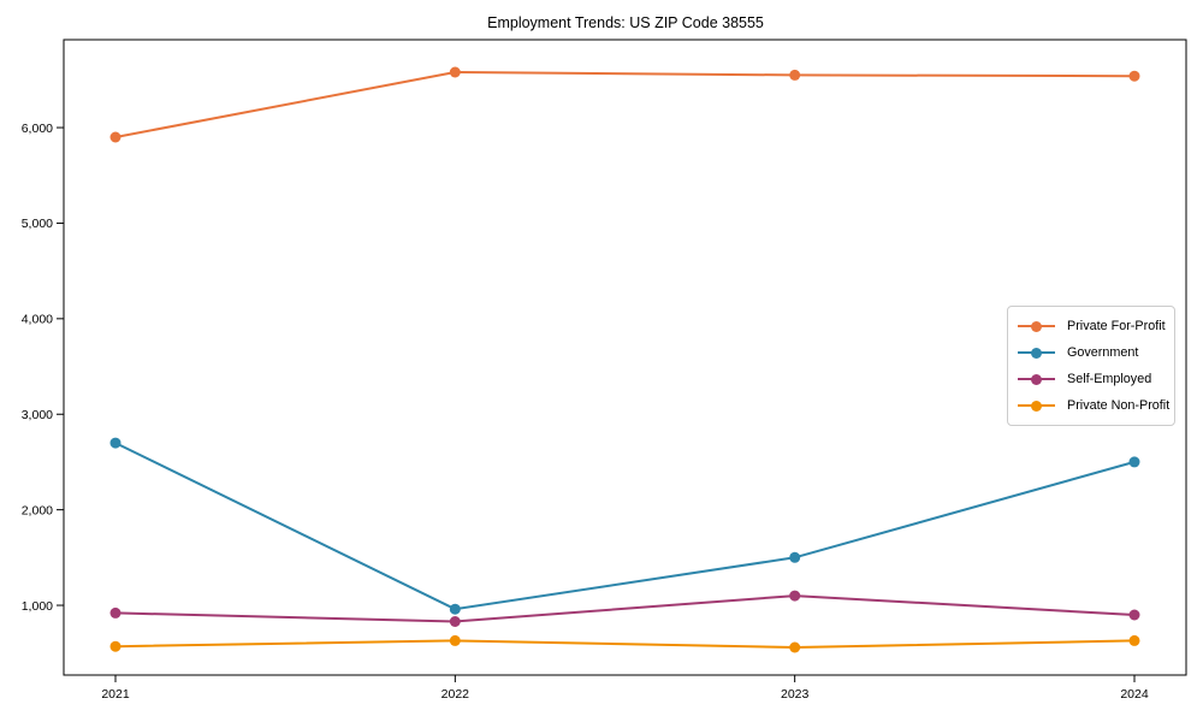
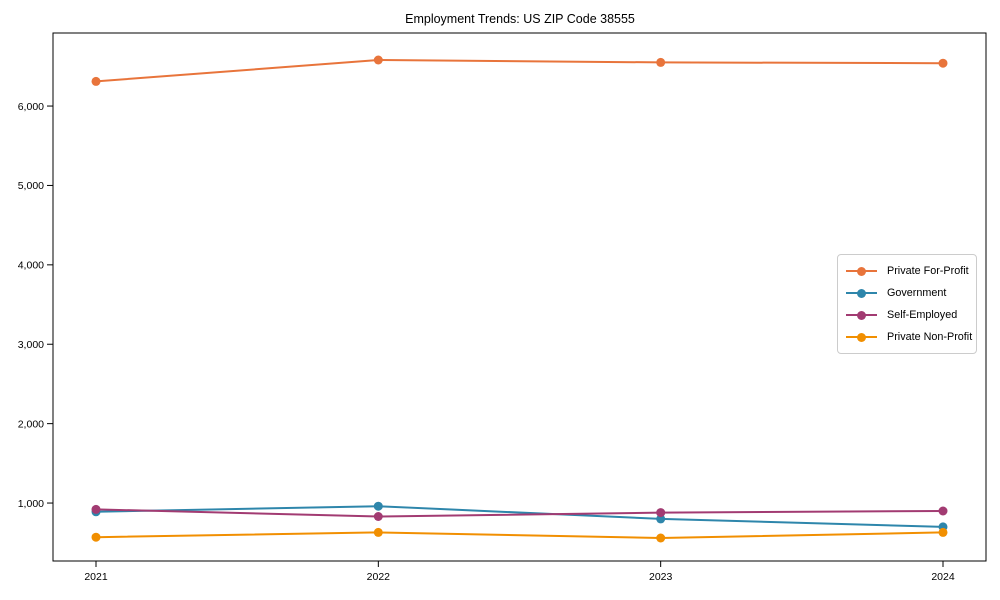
Private For-Profit/2021: 5900 -> 6300
Government/2021: 2700 -> 900
Government/2023: 1500 -> 800
Self-Employed/2023: 1100 -> 900
Government/2024: 2500 -> 700
